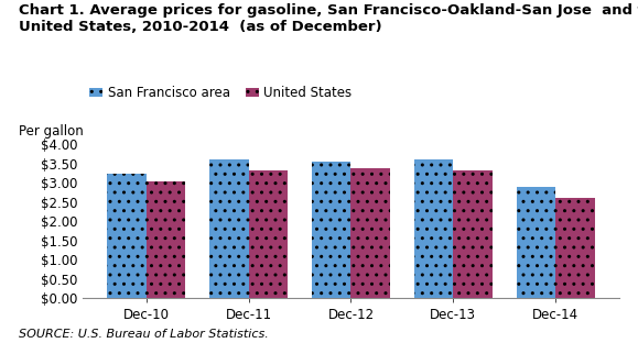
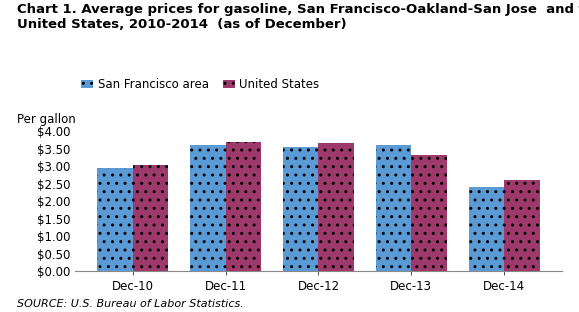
San Francisco area/Dec-10: $3.24 -> $2.95
United States/Dec-11: $3.32 -> $3.70
United States/Dec-12: $3.38 -> $3.65
San Francisco area/Dec-14: $2.88 -> $2.40
